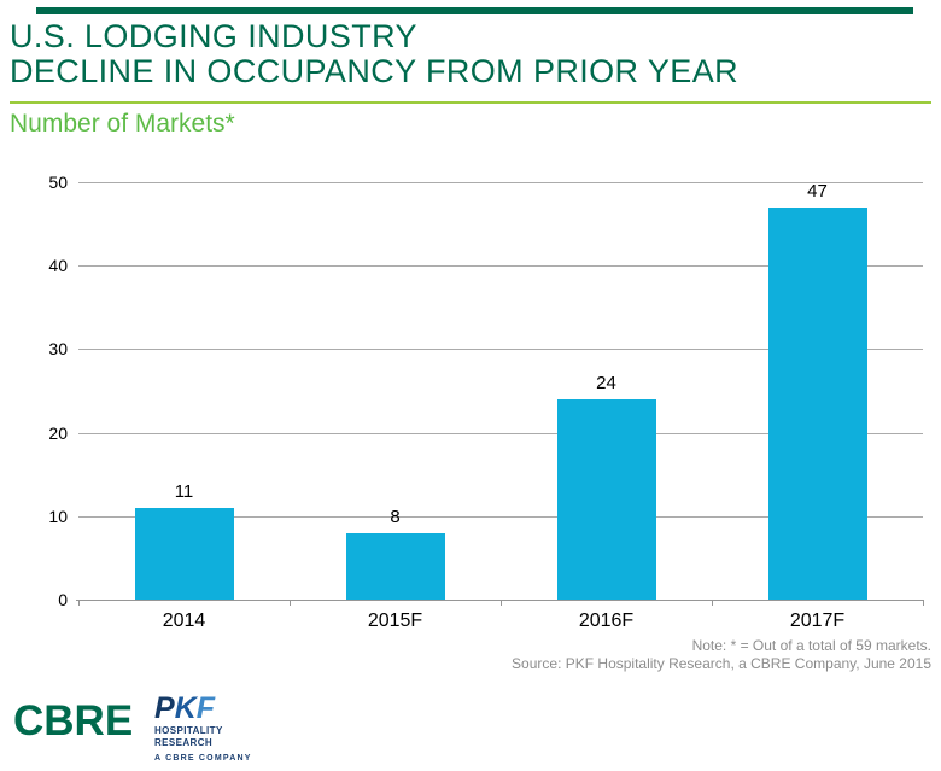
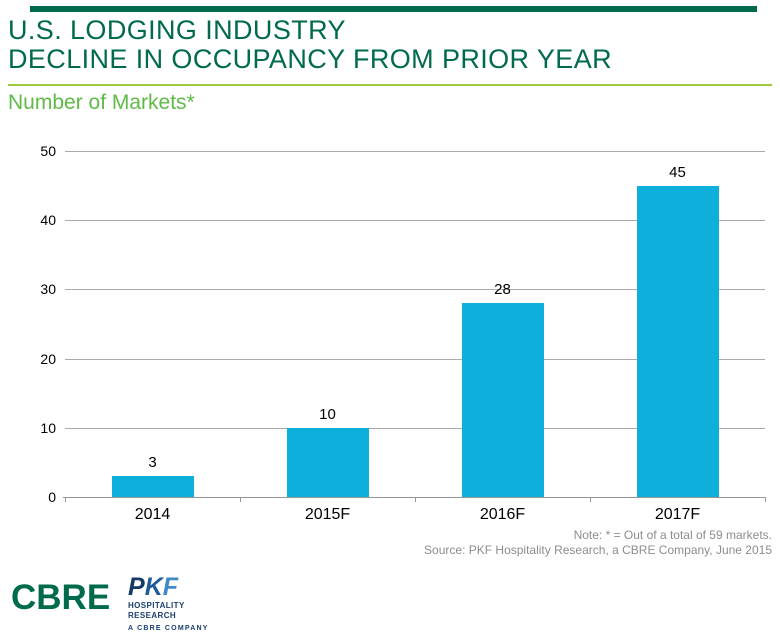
2014: 11 -> 3
2015F: 8 -> 10
2016F: 24 -> 28
2017F: 47 -> 45
